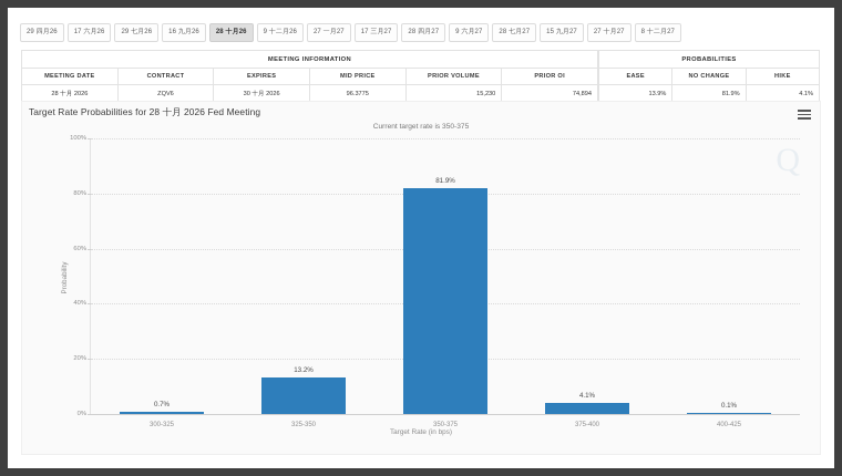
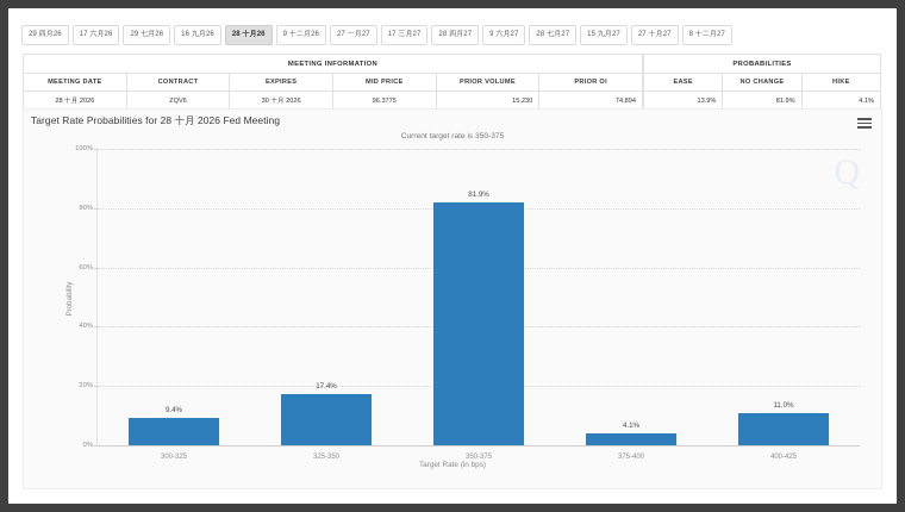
300-325: 0.7% -> 9.4%
325-350: 13.2% -> 17.4%
400-425: 0.1% -> 11.0%
